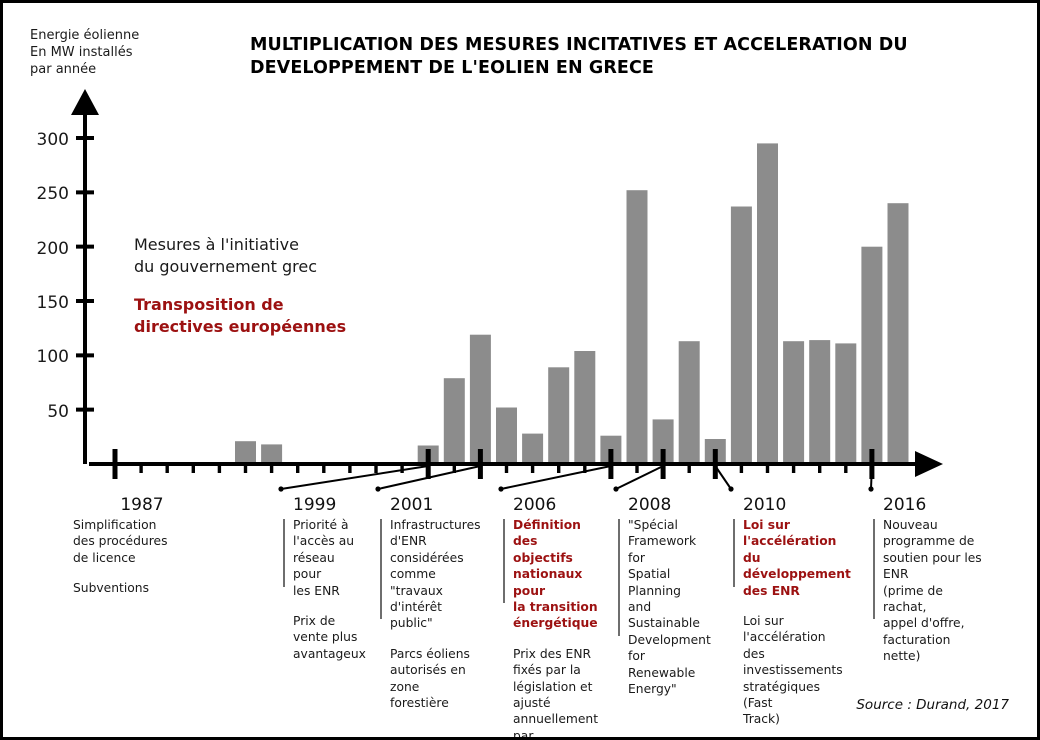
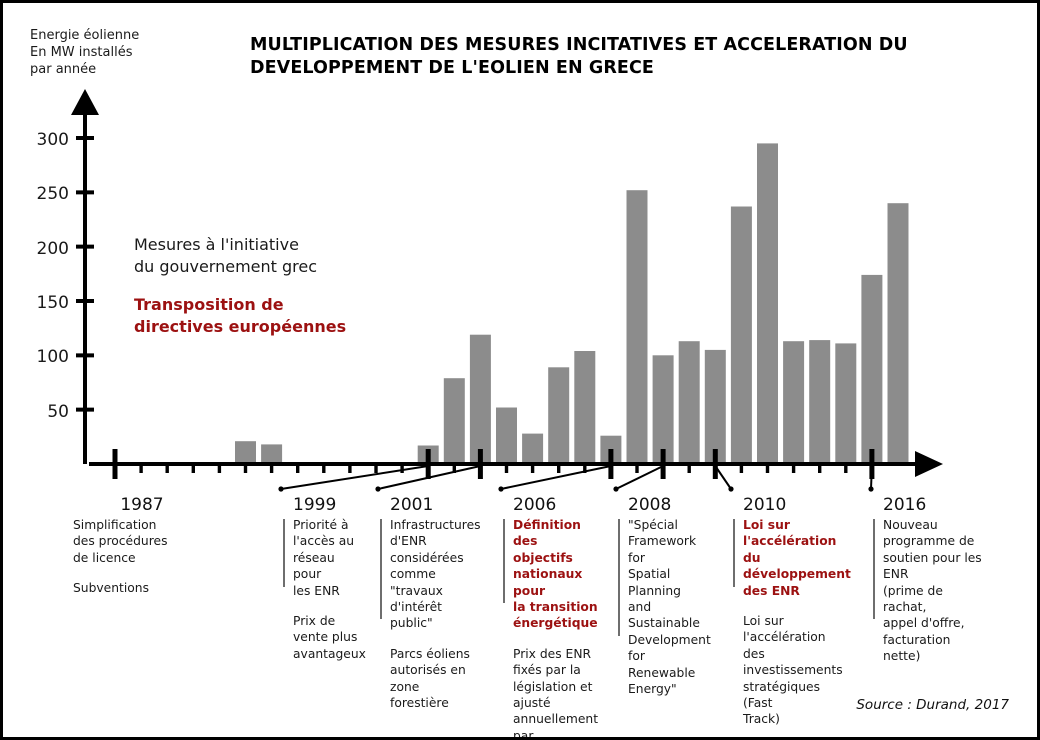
2008: 41 -> 100
2010: 23 -> 105
2016: 200 -> 174
